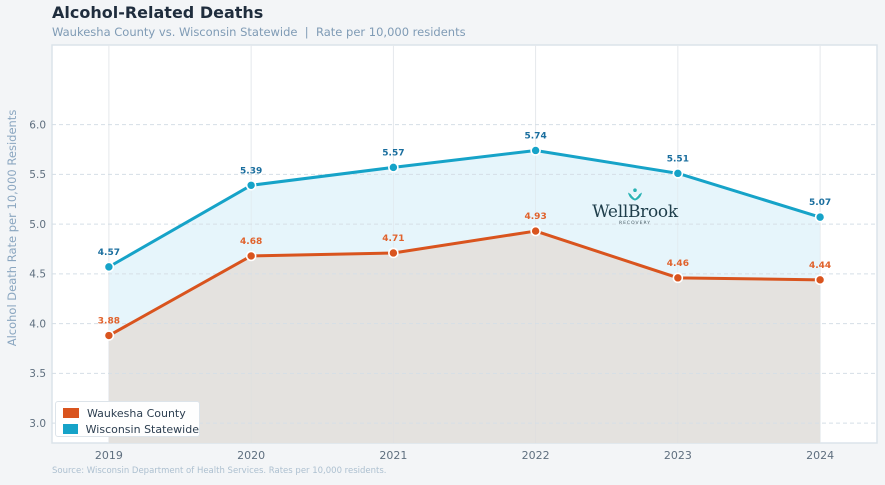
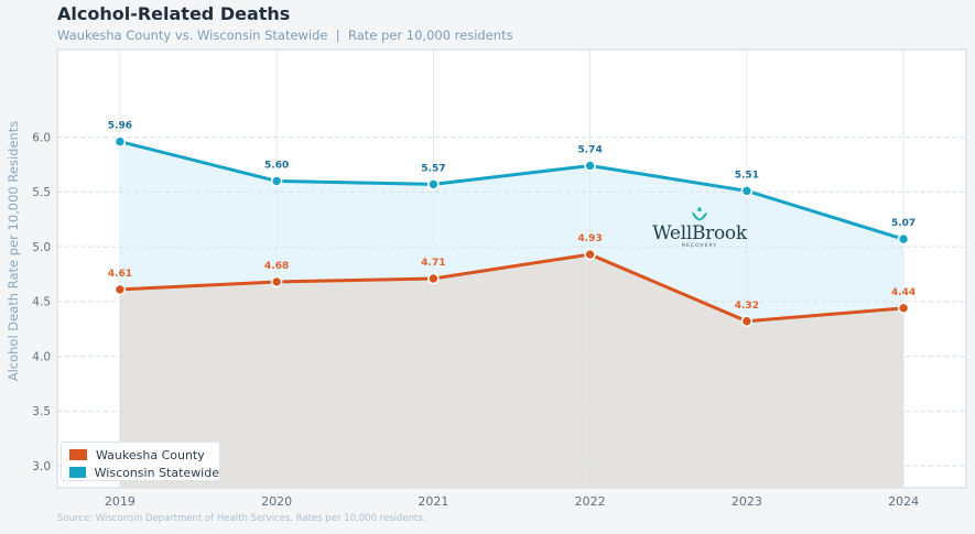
Waukesha County/2019: 3.88 -> 4.61
Wisconsin Statewide/2019: 4.57 -> 5.96
Wisconsin Statewide/2020: 5.39 -> 5.60
Waukesha County/2023: 4.46 -> 4.32
